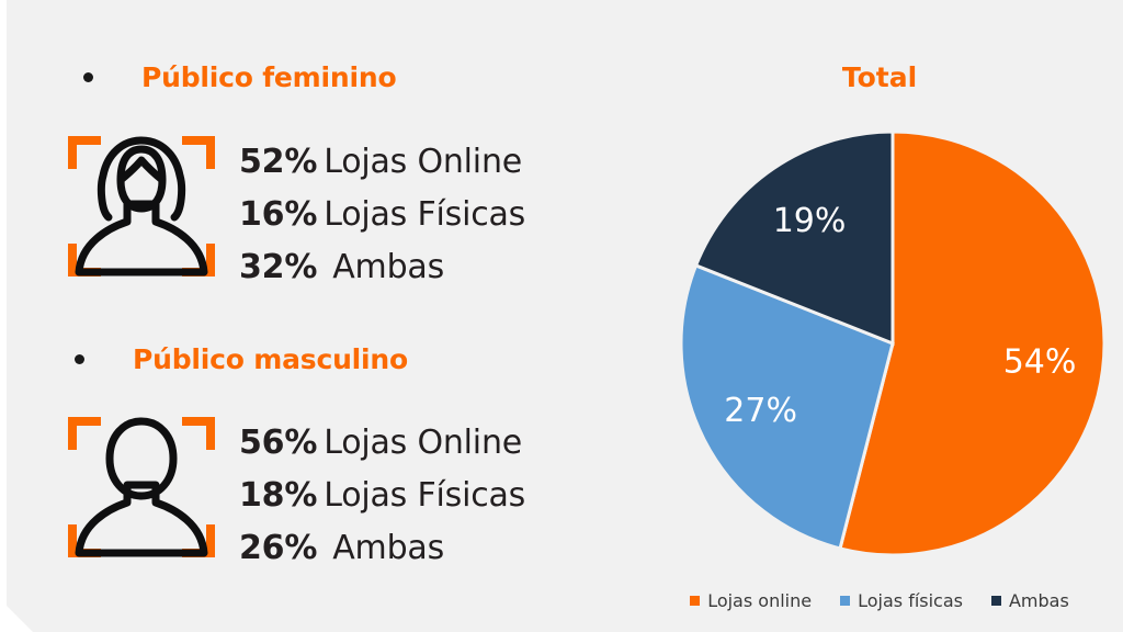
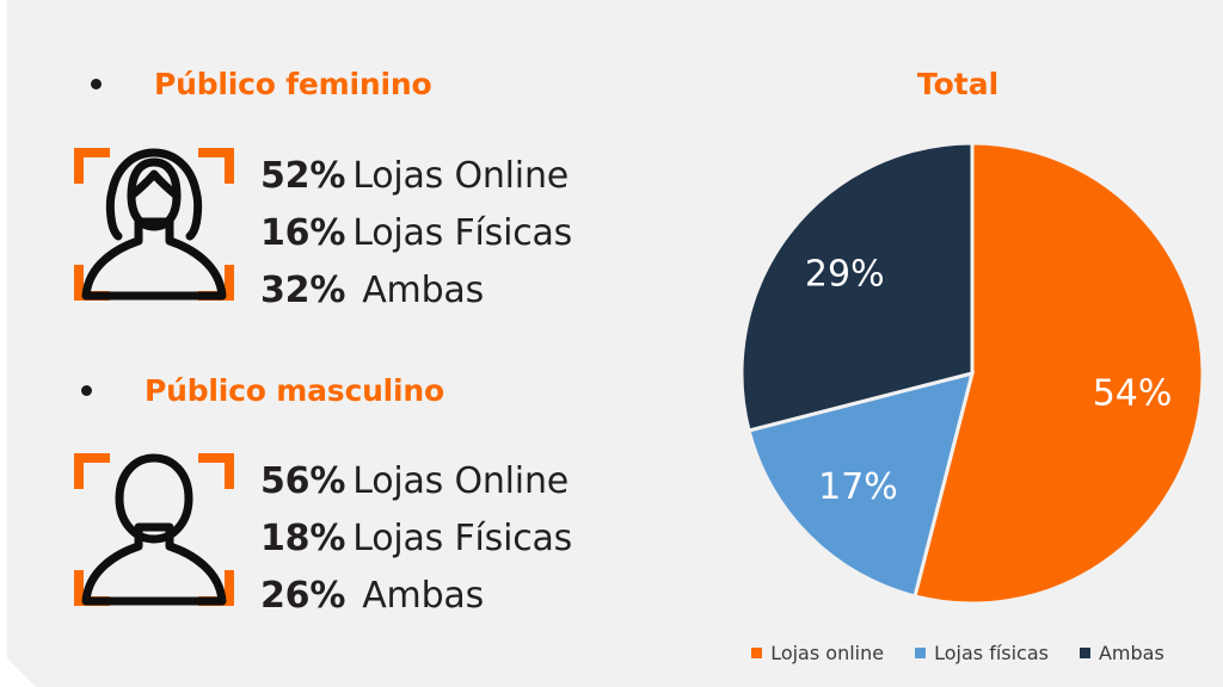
Lojas físicas: 27% -> 17%
Ambas: 19% -> 29%
